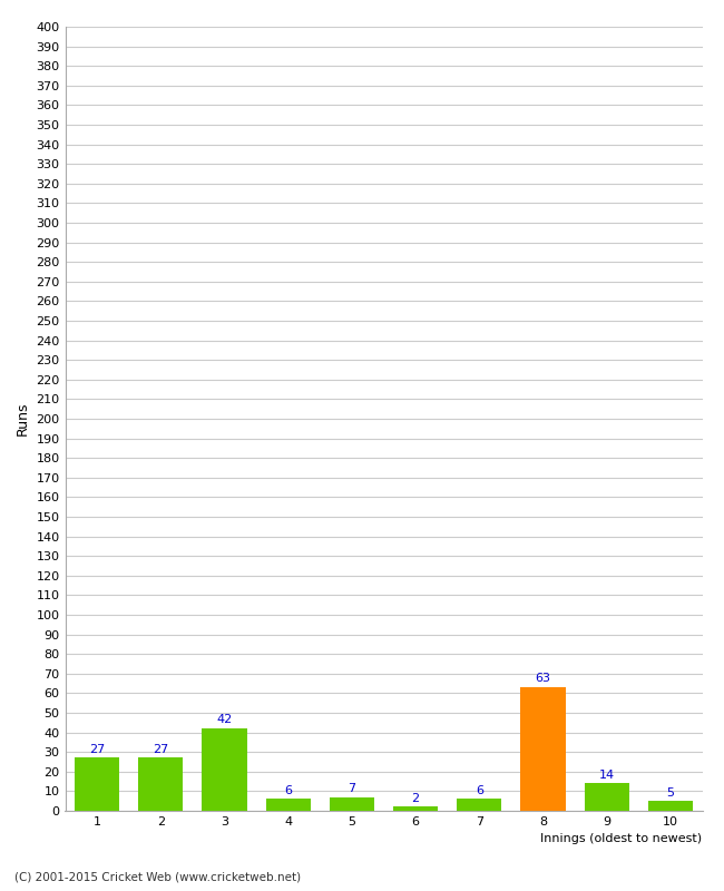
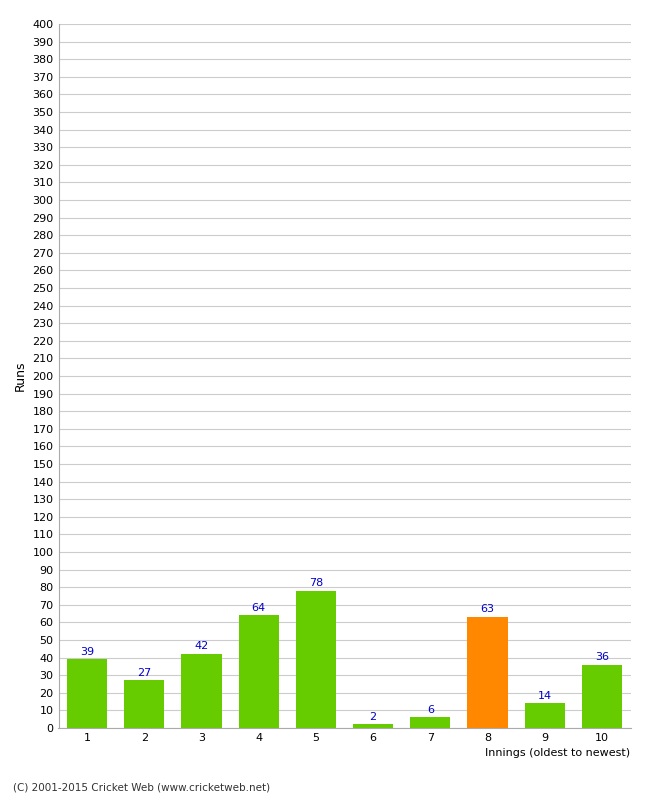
1: 27 -> 39
4: 6 -> 64
5: 7 -> 78
10: 5 -> 36
